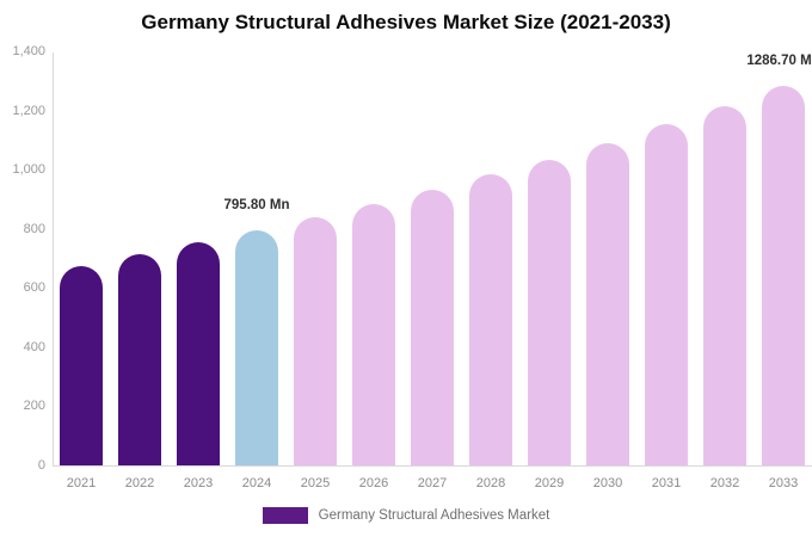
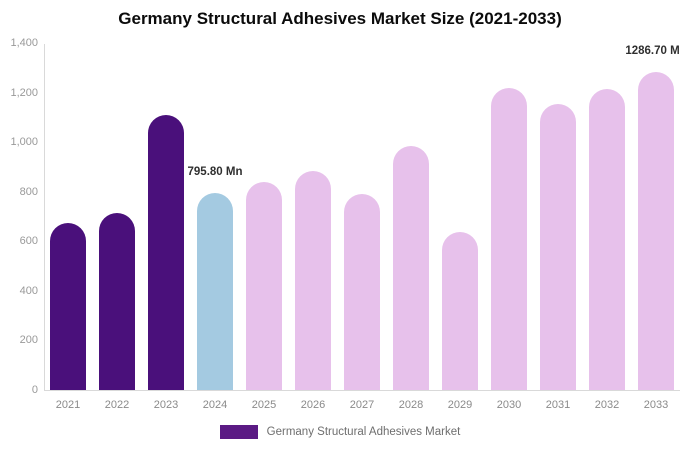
2023: 760 -> 1110
2027: 930 -> 790
2029: 1040 -> 640
2030: 1090 -> 1220
